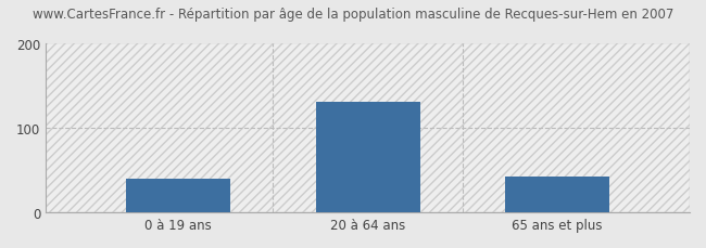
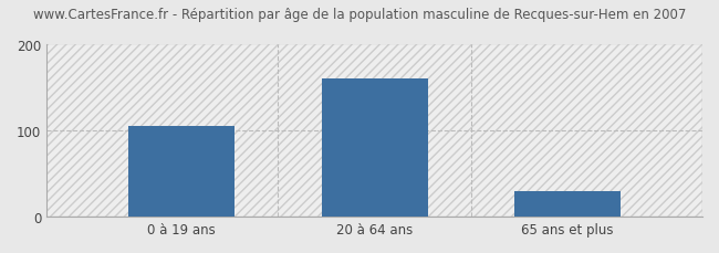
0 à 19 ans: 40 -> 105
20 à 64 ans: 130 -> 160
65 ans et plus: 42 -> 30
